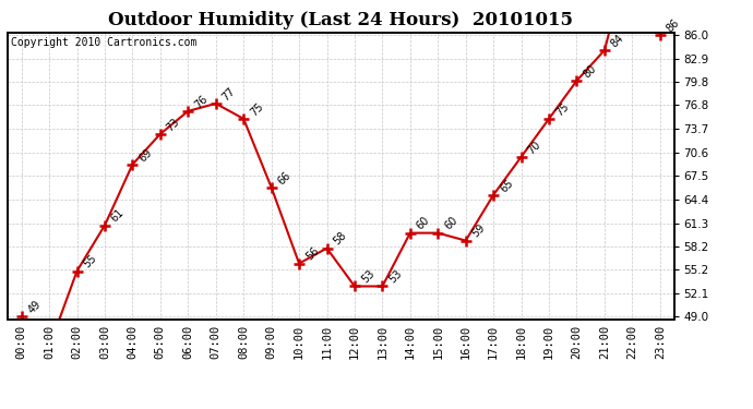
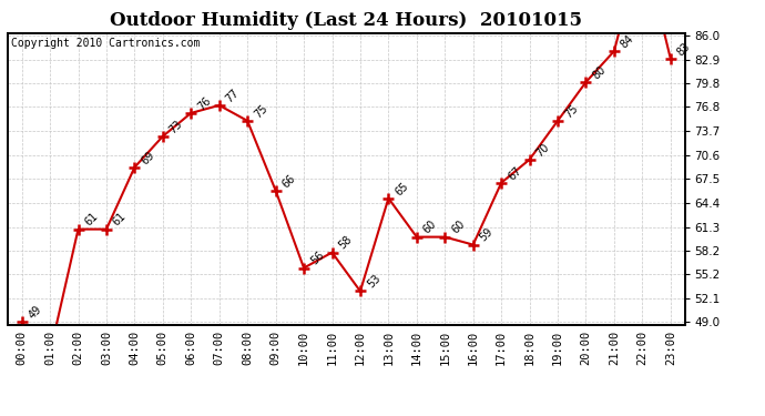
02:00: 55 -> 61
13:00: 53 -> 65
17:00: 65 -> 67
23:00: 86 -> 83
